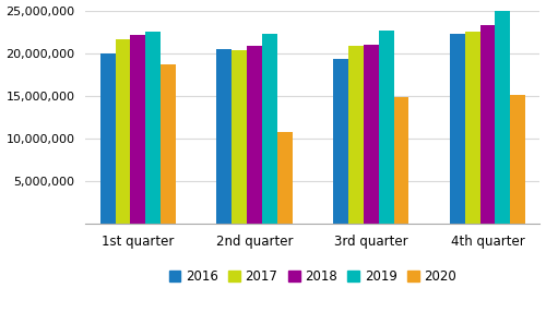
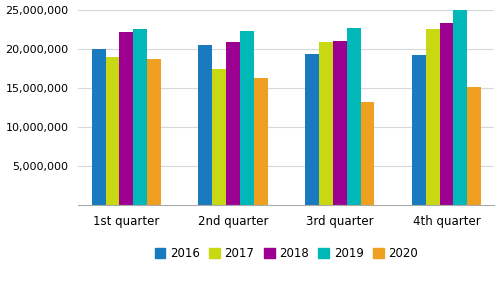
2017/1st quarter: 21,600,000 -> 19,000,000
2017/2nd quarter: 20,300,000 -> 17,400,000
2020/2nd quarter: 10,800,000 -> 16,200,000
2020/3rd quarter: 14,800,000 -> 13,200,000
2016/4th quarter: 22,200,000 -> 19,200,000
